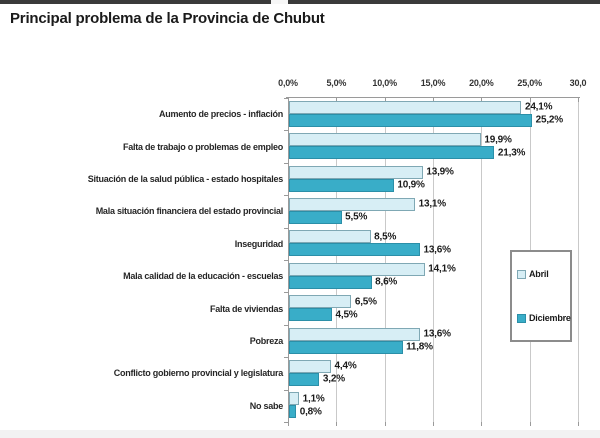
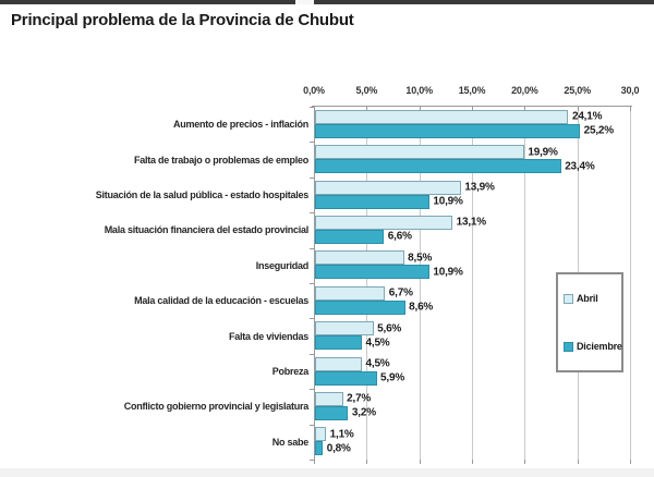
Diciembre/Falta de trabajo o problemas de empleo: 21,3% -> 23,4%
Diciembre/Mala situación financiera del estado provincial: 5,5% -> 6,6%
Diciembre/Inseguridad: 13,6% -> 10,9%
Abril/Mala calidad de la educación - escuelas: 14,1% -> 6,7%
Abril/Falta de viviendas: 6,5% -> 5,6%
Abril/Pobreza: 13,6% -> 4,5%
Diciembre/Pobreza: 11,8% -> 5,9%
Abril/Conflicto gobierno provincial y legislatura: 4,4% -> 2,7%
